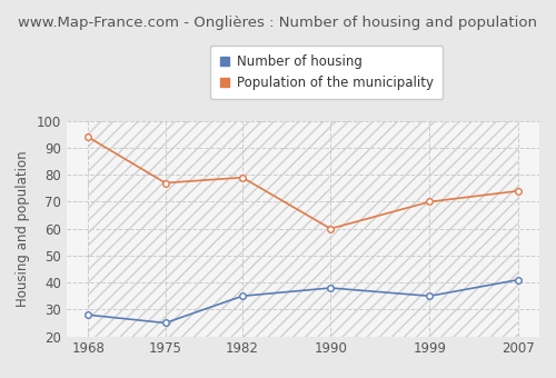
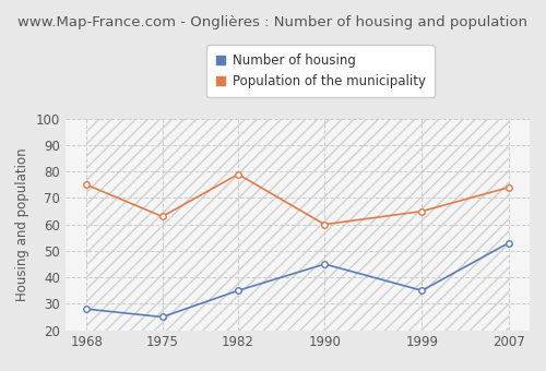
Population of the municipality/1968: 94 -> 75
Population of the municipality/1975: 77 -> 63
Number of housing/1990: 38 -> 45
Population of the municipality/1999: 70 -> 65
Number of housing/2007: 41 -> 53
